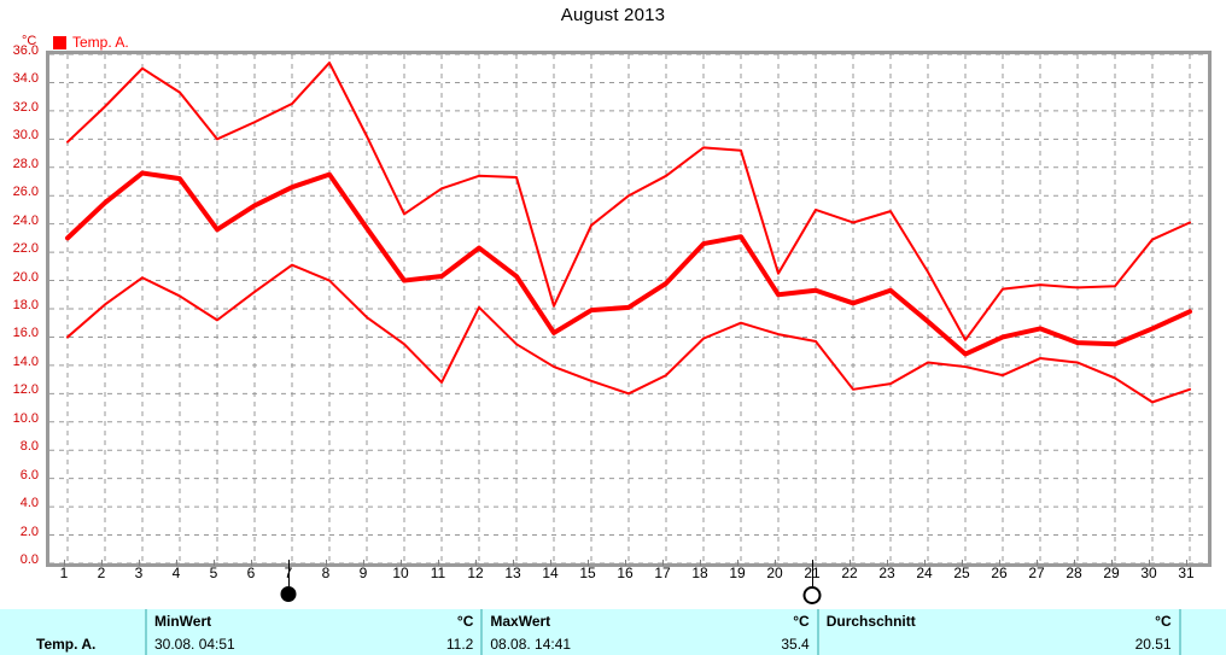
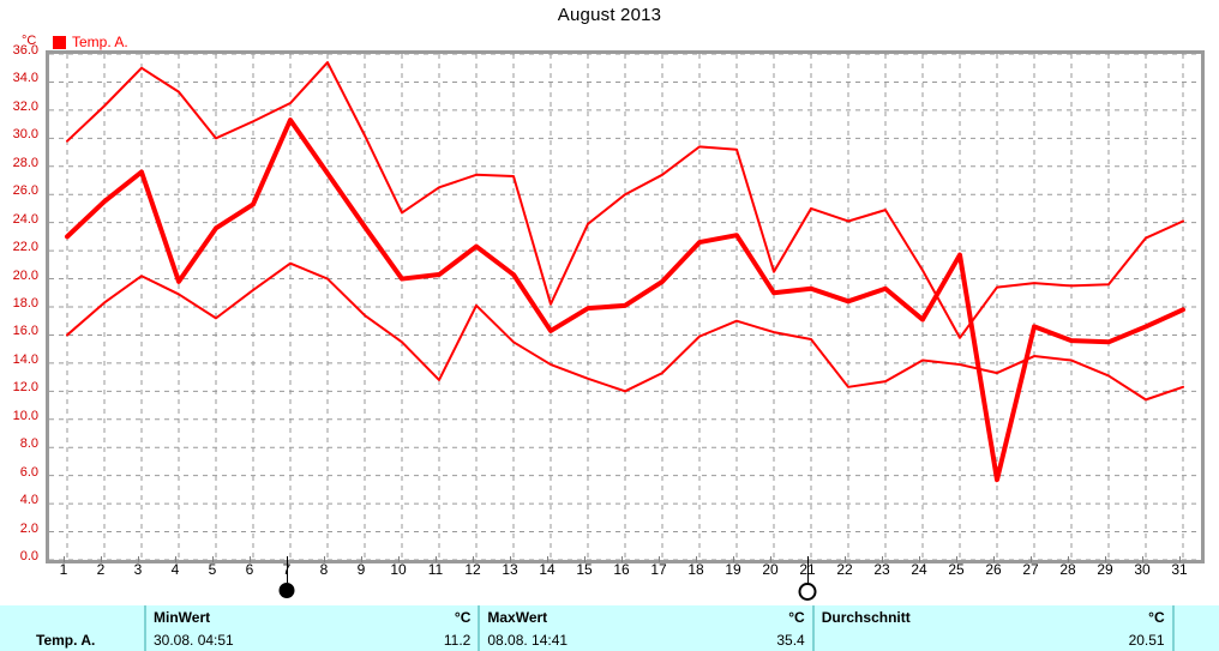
Durchschnitt/4: 27.2 -> 19.8
Durchschnitt/7: 26.6 -> 31.3
Durchschnitt/25: 14.8 -> 21.7
Durchschnitt/26: 16.0 -> 5.7
